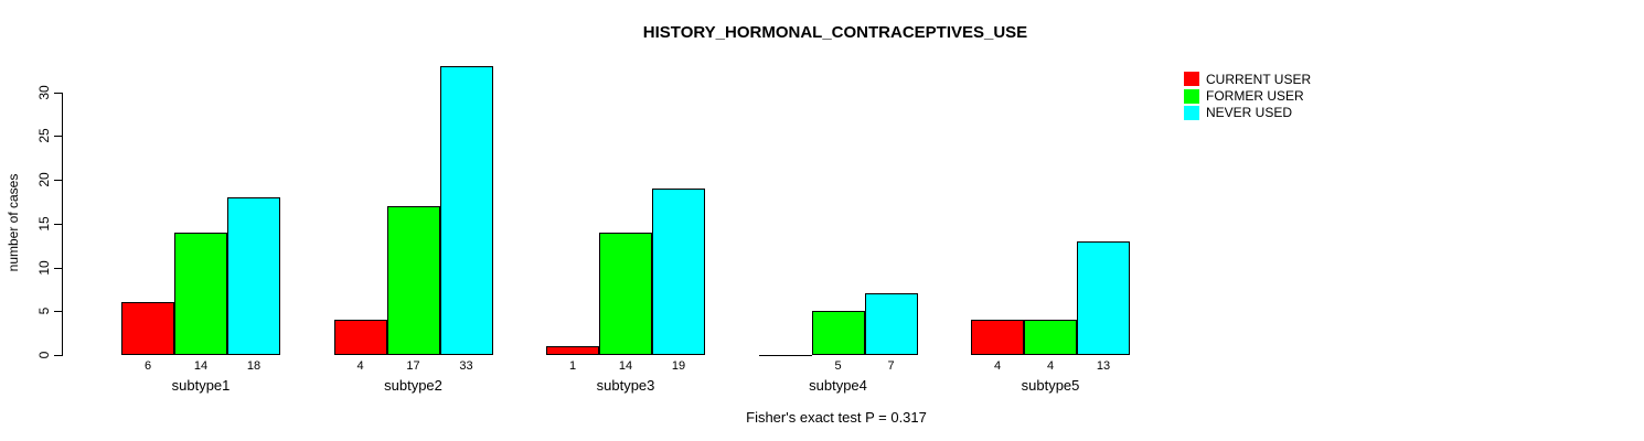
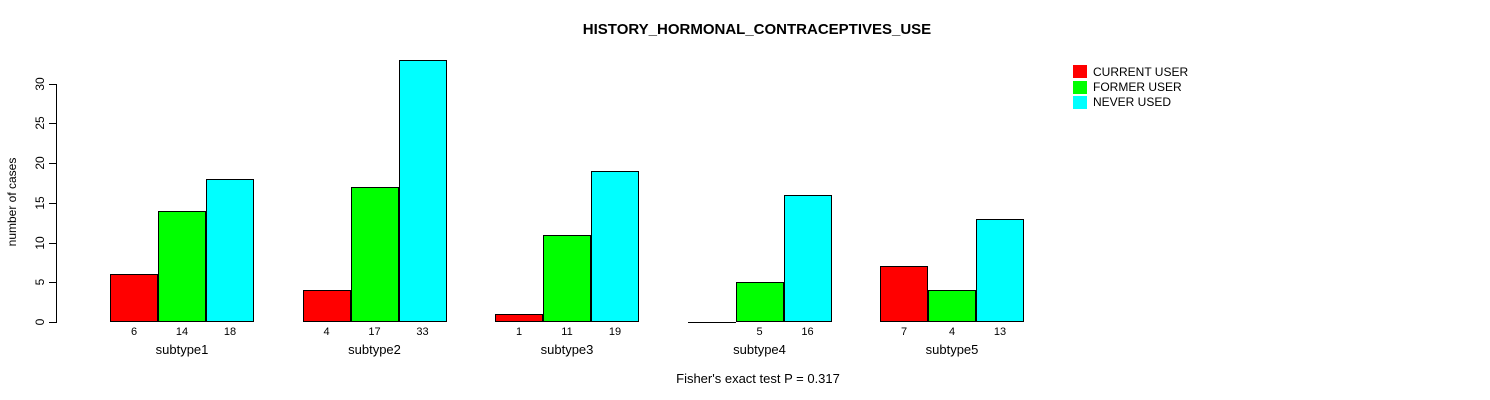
FORMER USER/subtype3: 14 -> 11
NEVER USED/subtype4: 7 -> 16
CURRENT USER/subtype5: 4 -> 7
